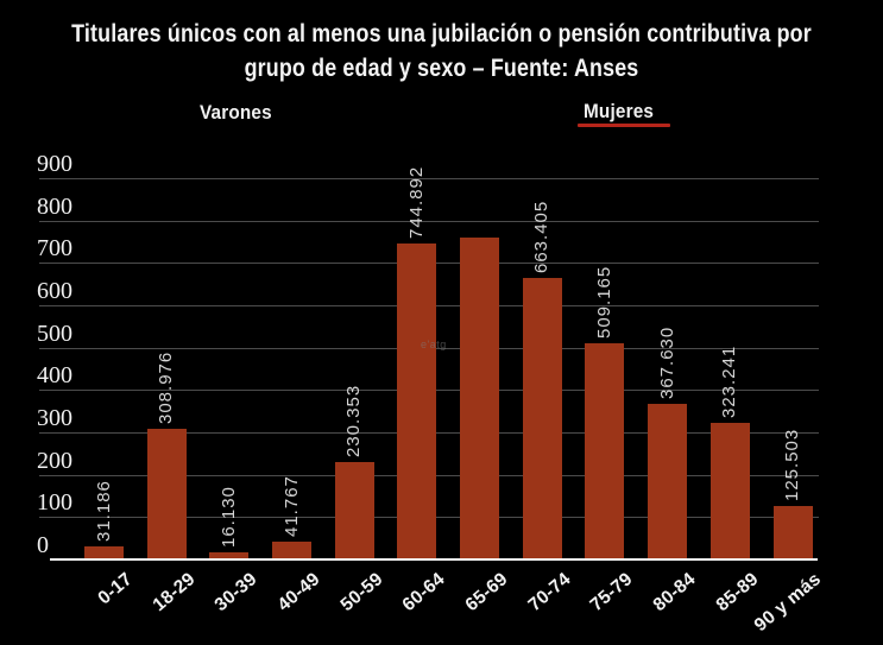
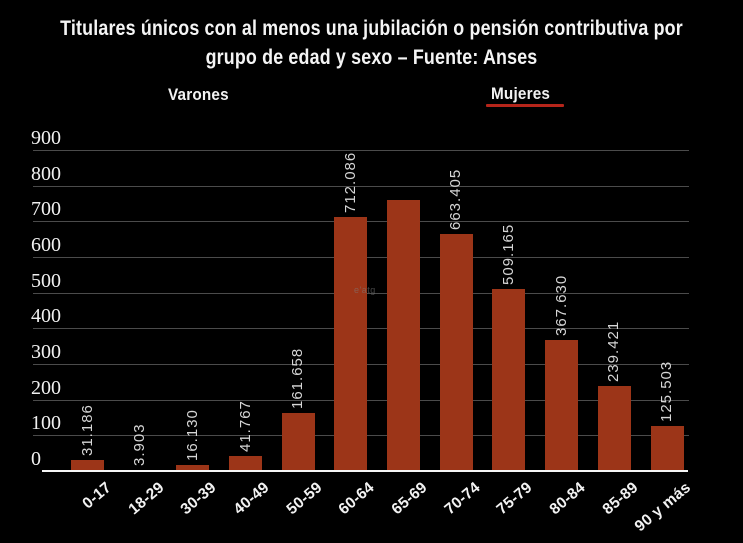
18-29: 308.976 -> 3.903
50-59: 230.353 -> 161.658
60-64: 744.892 -> 712.086
85-89: 323.241 -> 239.421
